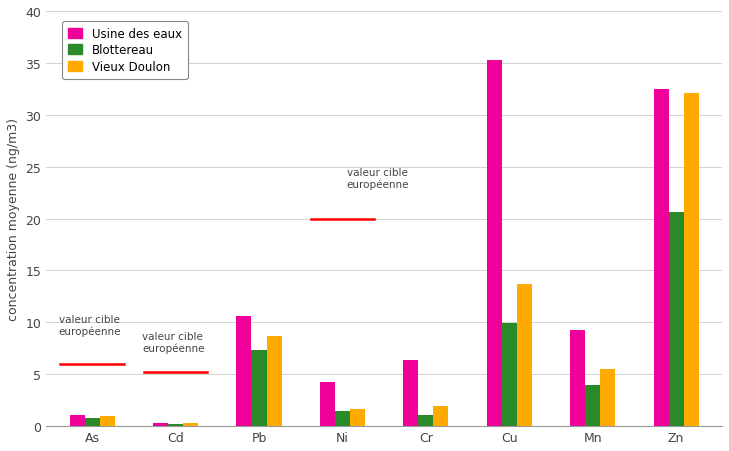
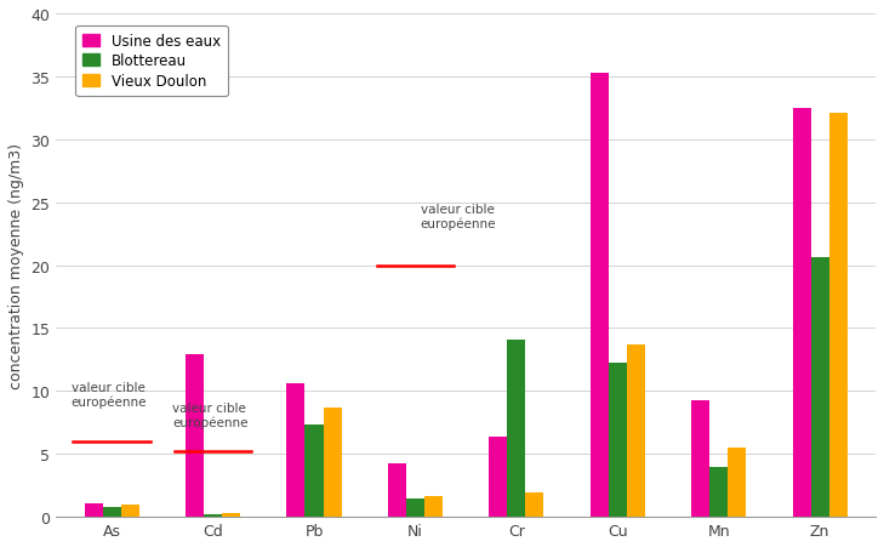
Usine des eaux/Cd: 0.3 -> 12.9
Blottereau/Cr: 1.1 -> 14.1
Blottereau/Cu: 9.9 -> 12.3
